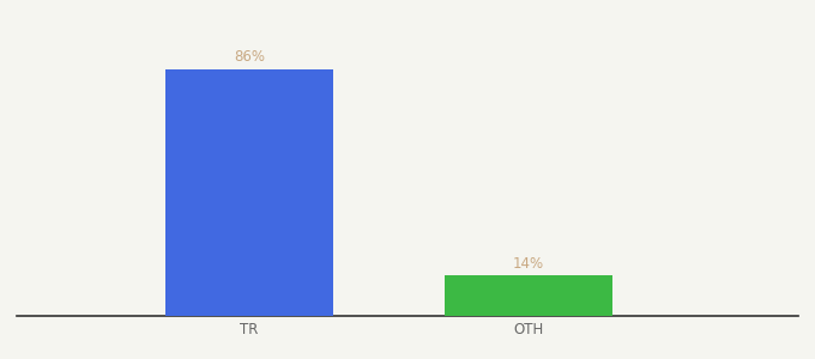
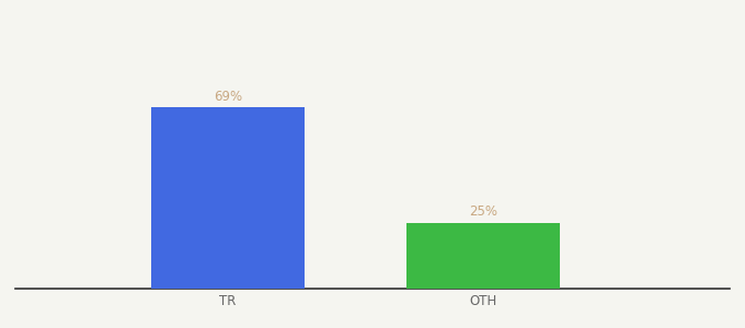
TR: 86% -> 69%
OTH: 14% -> 25%
